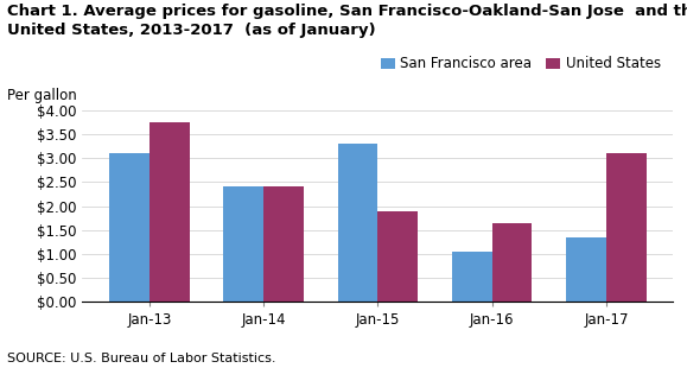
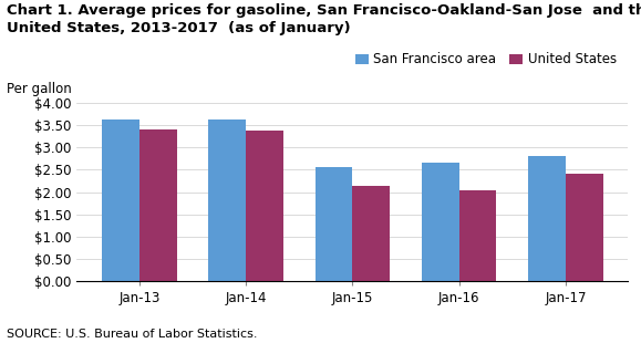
San Francisco area/Jan-13: $3.10 -> $3.62
United States/Jan-13: $3.75 -> $3.40
San Francisco area/Jan-14: $2.40 -> $3.62
United States/Jan-14: $2.40 -> $3.38
San Francisco area/Jan-15: $3.30 -> $2.55
United States/Jan-15: $1.90 -> $2.15
San Francisco area/Jan-16: $1.05 -> $2.65
United States/Jan-16: $1.65 -> $2.03
San Francisco area/Jan-17: $1.35 -> $2.82
United States/Jan-17: $3.10 -> $2.40
